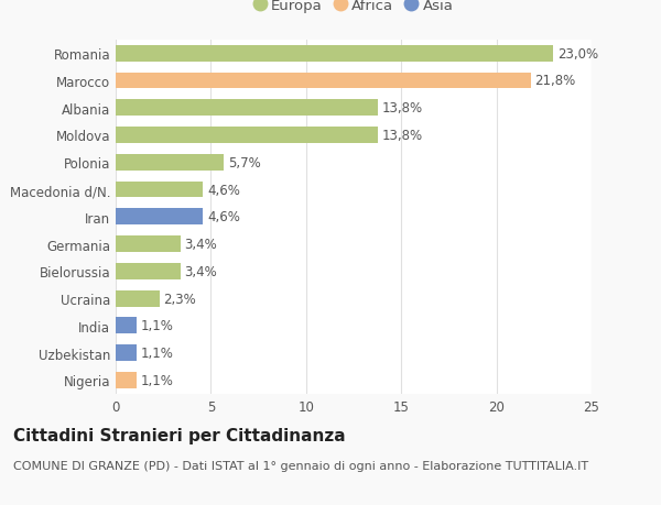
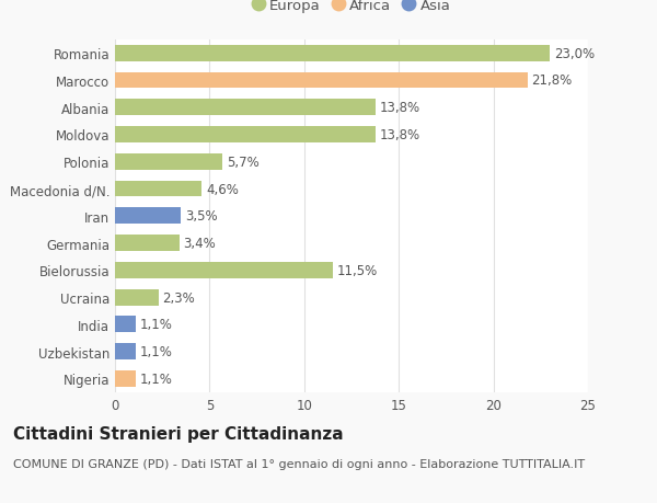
Iran: 4,6% -> 3,5%
Bielorussia: 3,4% -> 11,5%
